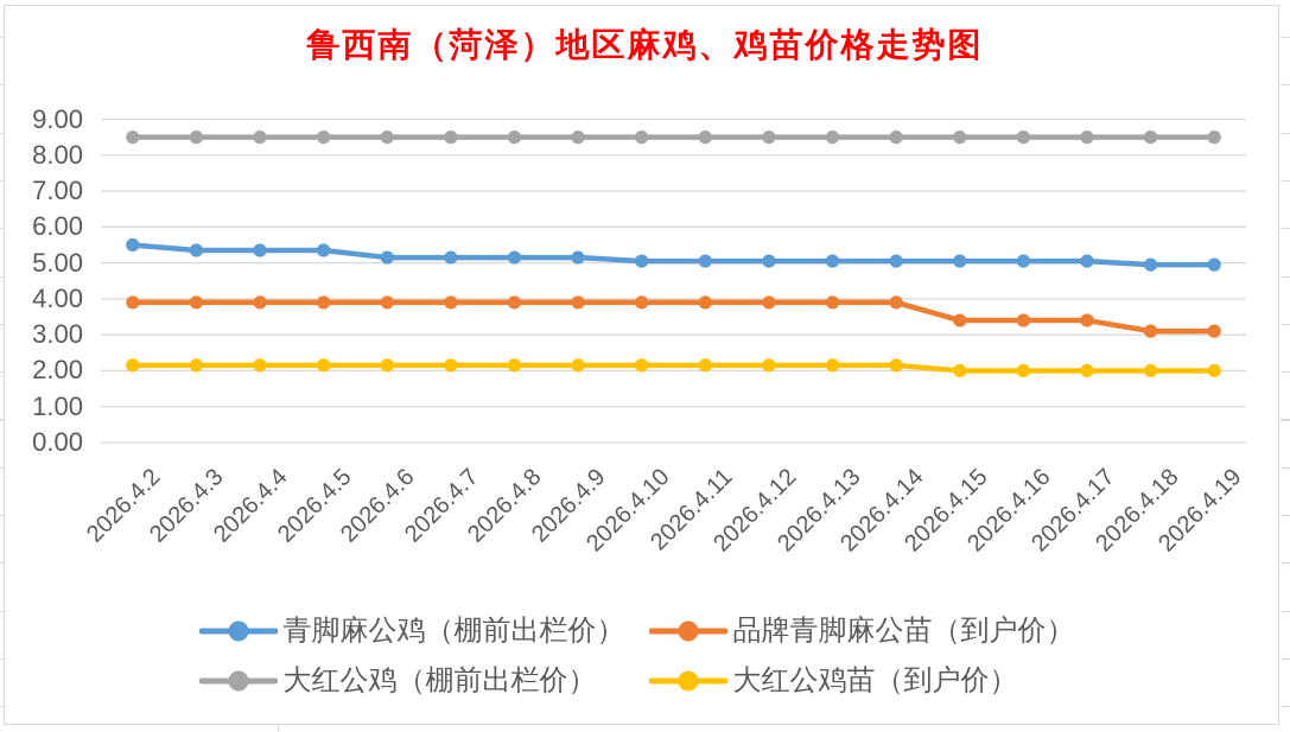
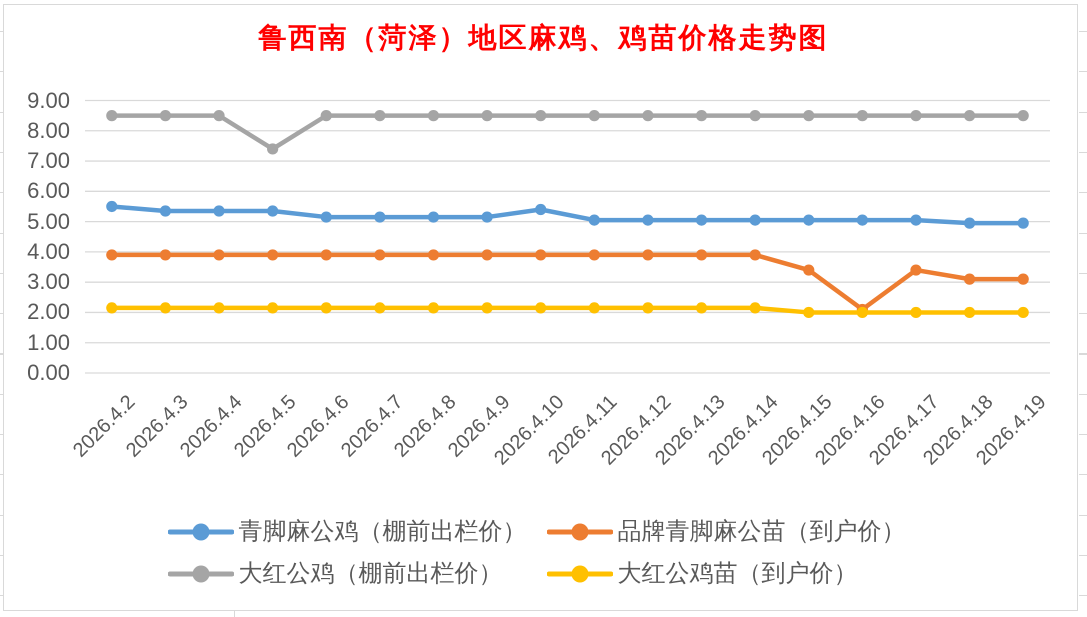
大红公鸡（棚前出栏价）/2026.4.5: 8.5 -> 7.4
青脚麻公鸡（棚前出栏价）/2026.4.10: 5.0 -> 5.4
品牌青脚麻公苗（到户价）/2026.4.16: 3.4 -> 2.1
